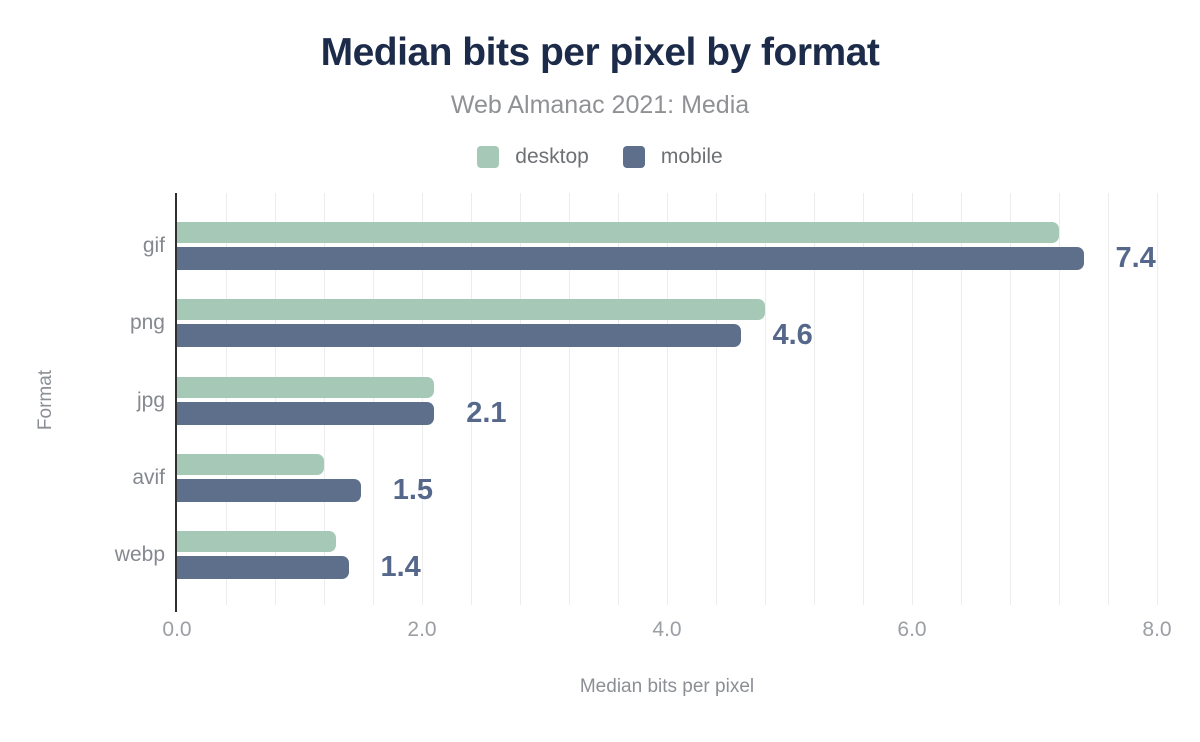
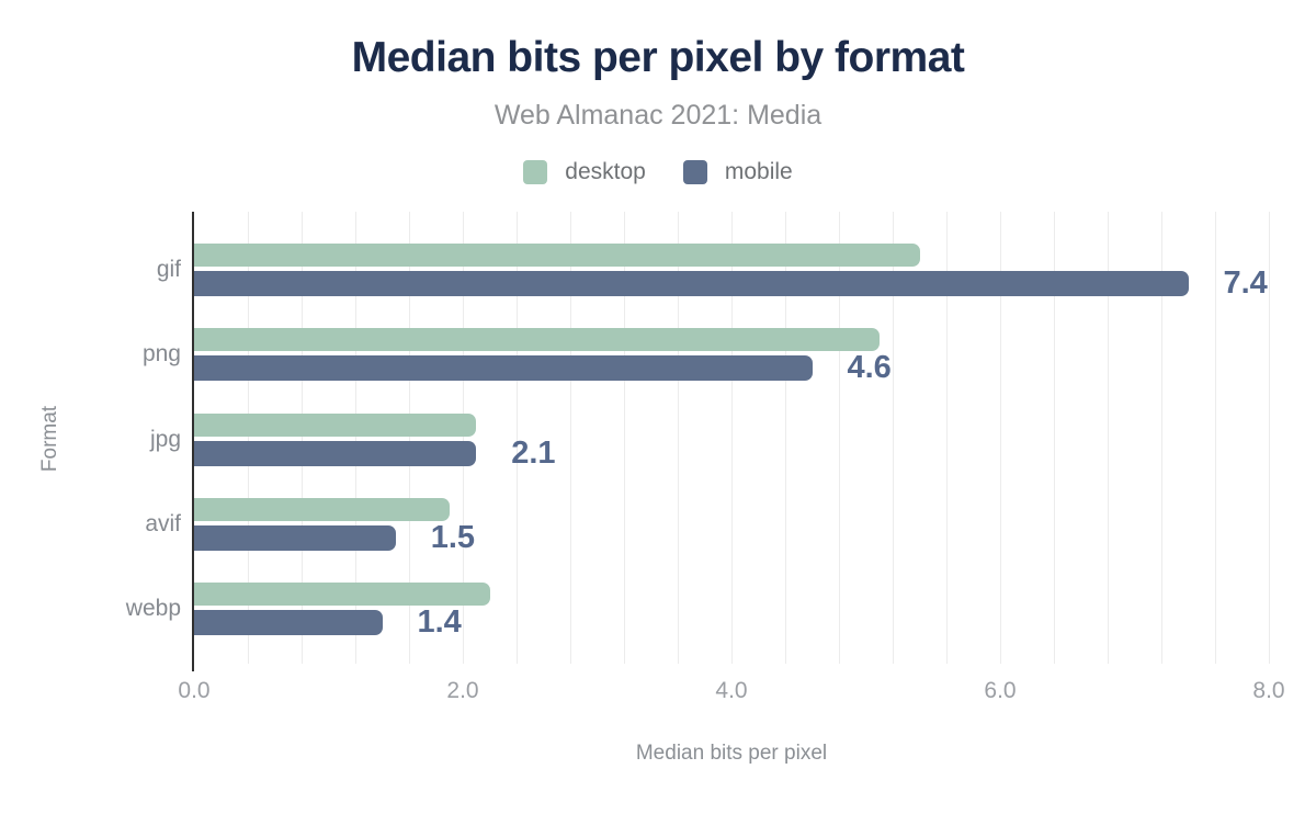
desktop/gif: 7.2 -> 5.4
desktop/png: 4.8 -> 5.1
desktop/avif: 1.2 -> 1.9
desktop/webp: 1.3 -> 2.2
